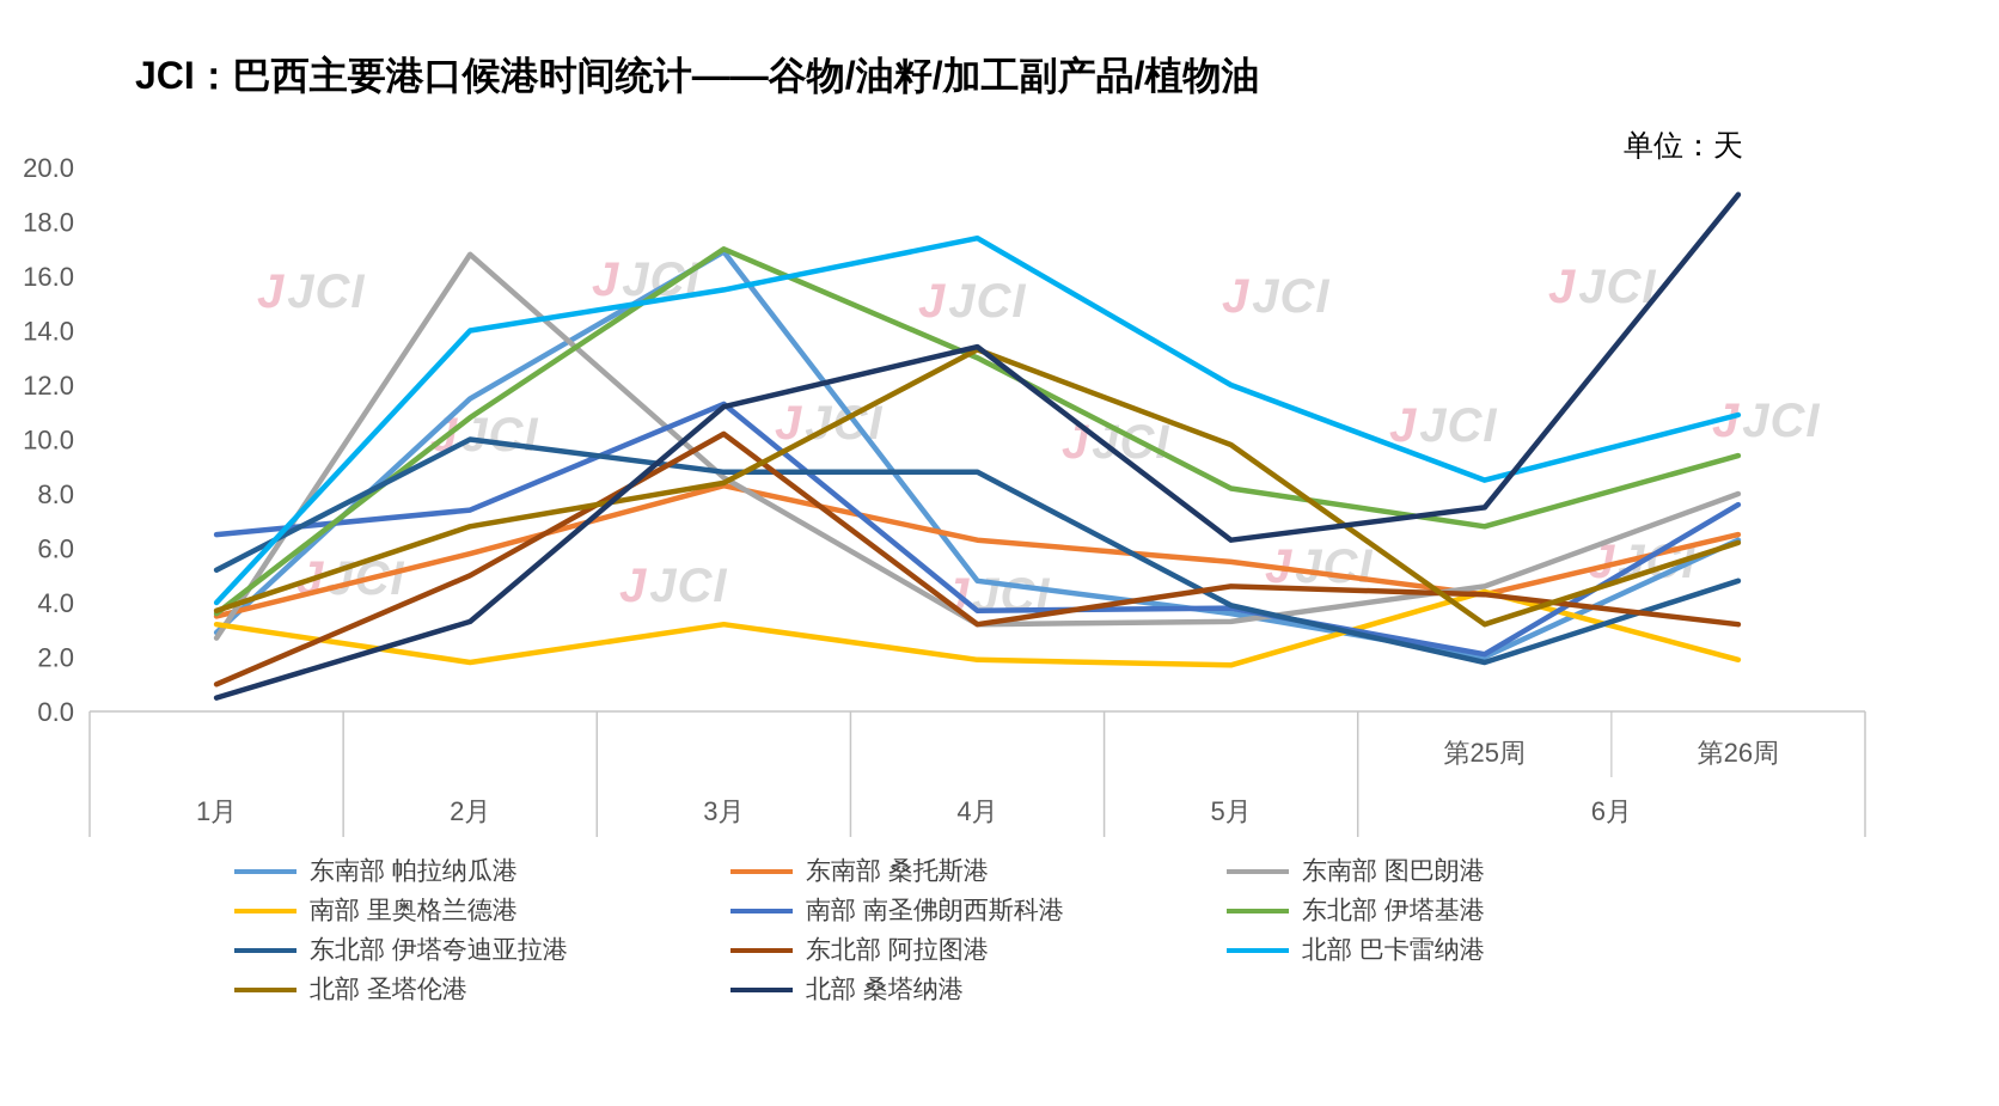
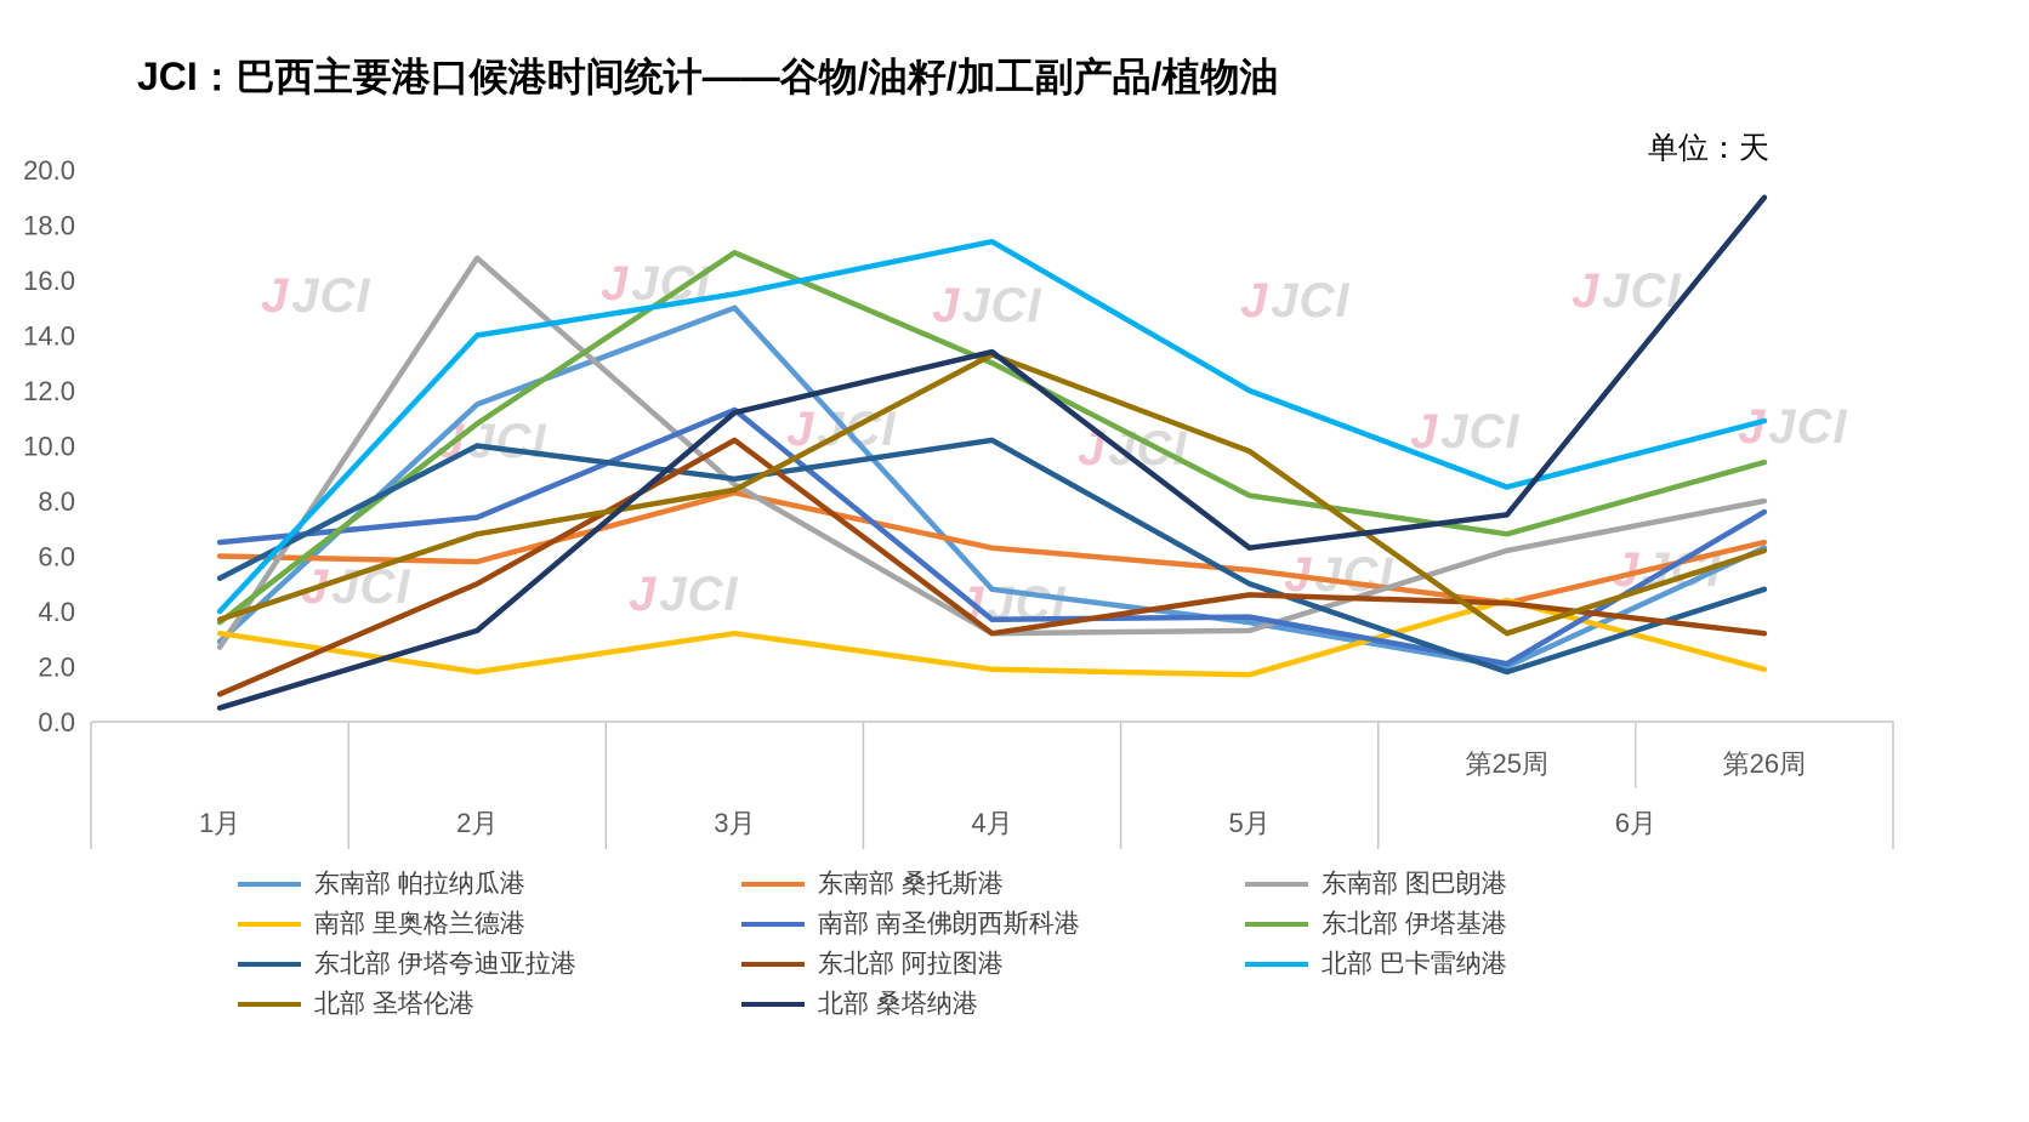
东南部 桑托斯港/1月: 3.5 -> 6.0
东南部 帕拉纳瓜港/3月: 16.9 -> 15.0
东北部 伊塔夸迪亚拉港/4月: 8.8 -> 10.2
东北部 伊塔夸迪亚拉港/5月: 3.9 -> 5.0
东南部 图巴朗港/第25周: 4.6 -> 6.2
